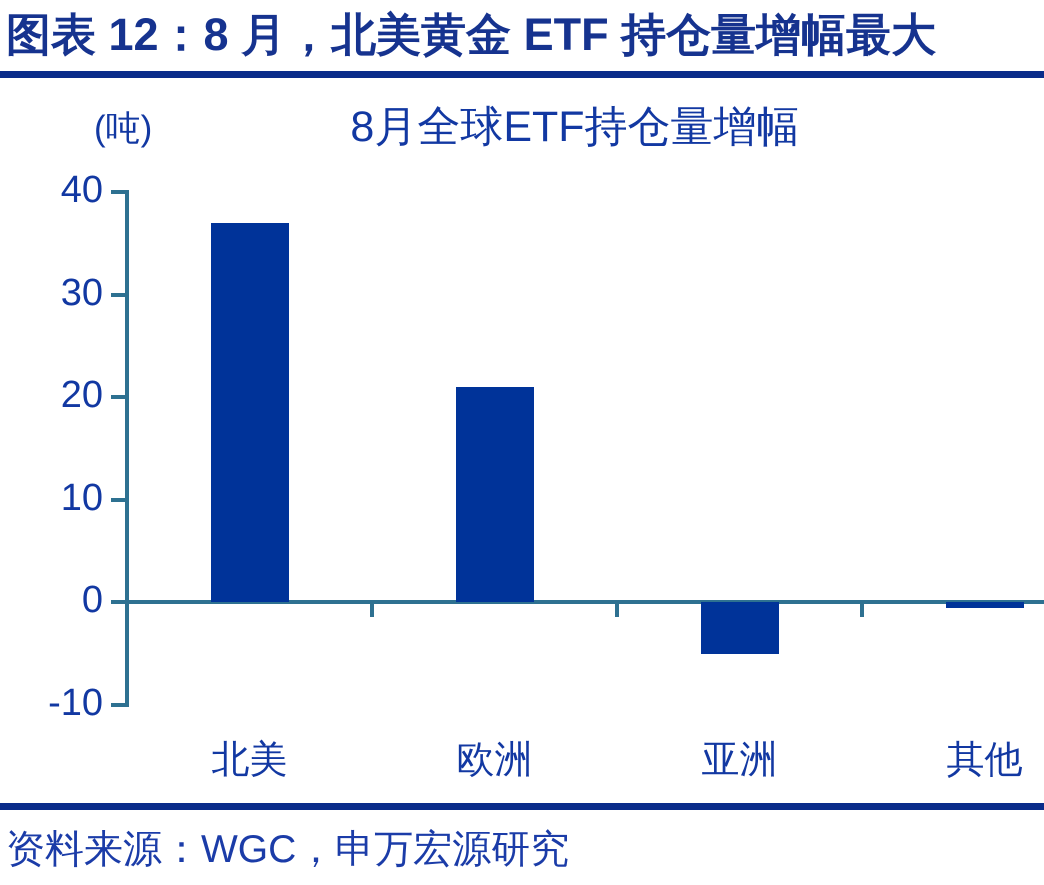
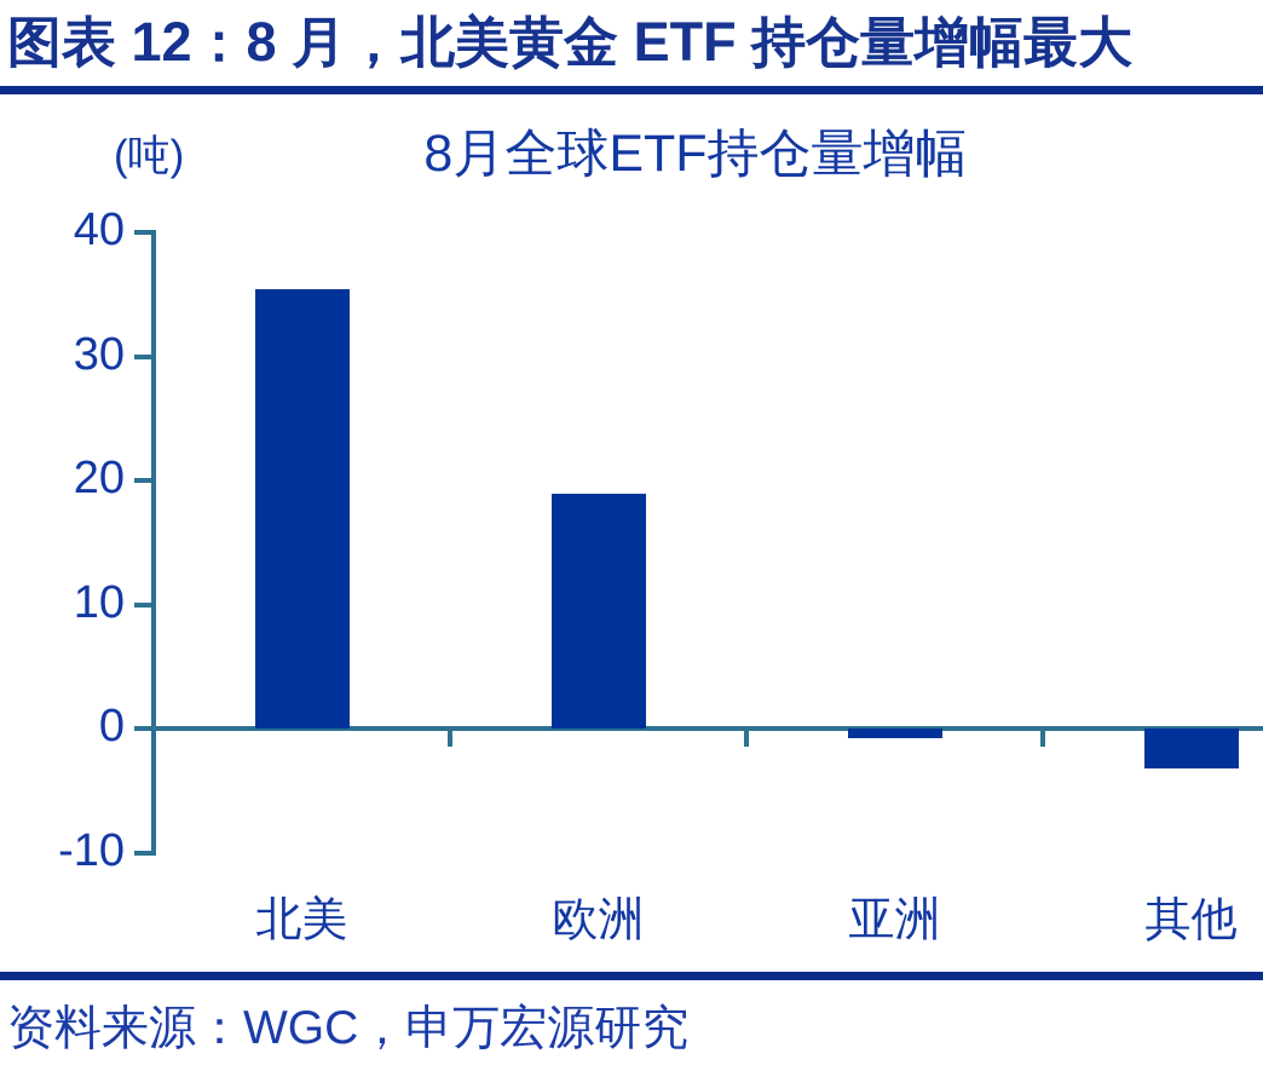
北美: 37.0 -> 35.4
欧洲: 21.0 -> 18.9
亚洲: -5.0 -> -0.7
其他: -0.5 -> -3.2
